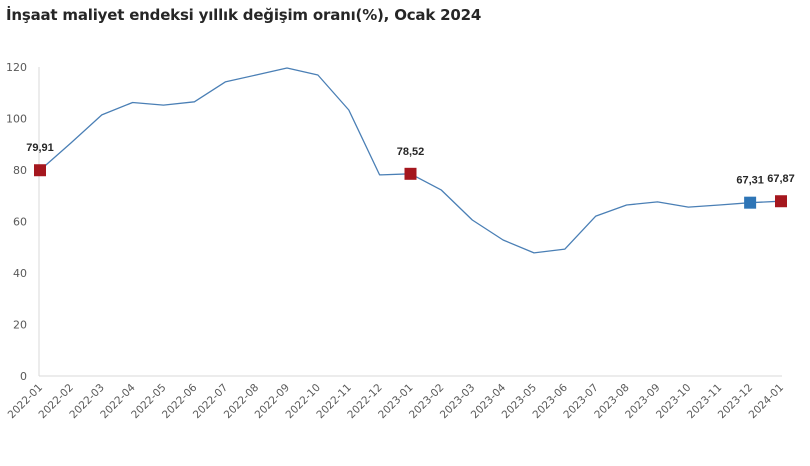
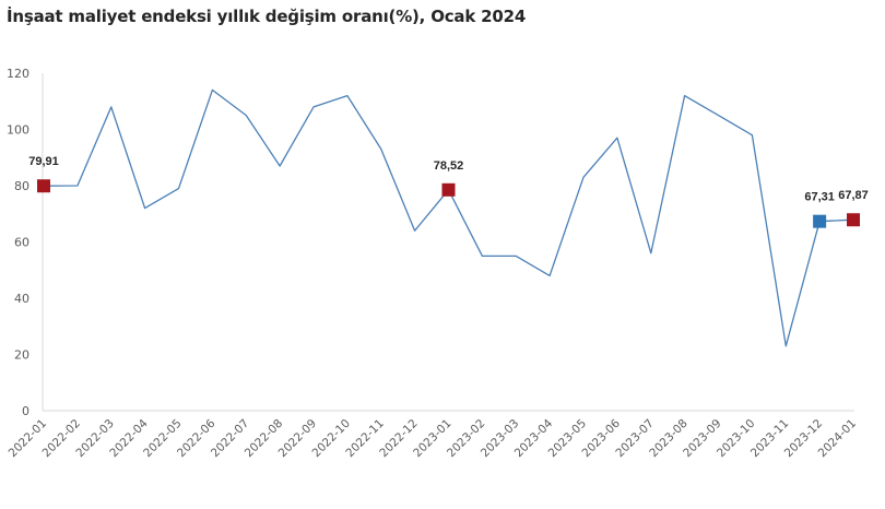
2022-02: 90 -> 80
2022-03: 101 -> 108
2022-04: 106 -> 72
2022-05: 105 -> 79
2022-06: 106 -> 114
2022-07: 114 -> 105
2022-08: 117 -> 87
2022-09: 120 -> 108
2022-10: 117 -> 112
2022-11: 103 -> 93
2022-12: 78 -> 64
2023-02: 72 -> 55
2023-03: 61 -> 55
2023-04: 53 -> 48
2023-05: 48 -> 83
2023-06: 49 -> 97
2023-07: 62 -> 56
2023-08: 66 -> 112
2023-09: 68 -> 105
2023-10: 66 -> 98
2023-11: 66 -> 23
